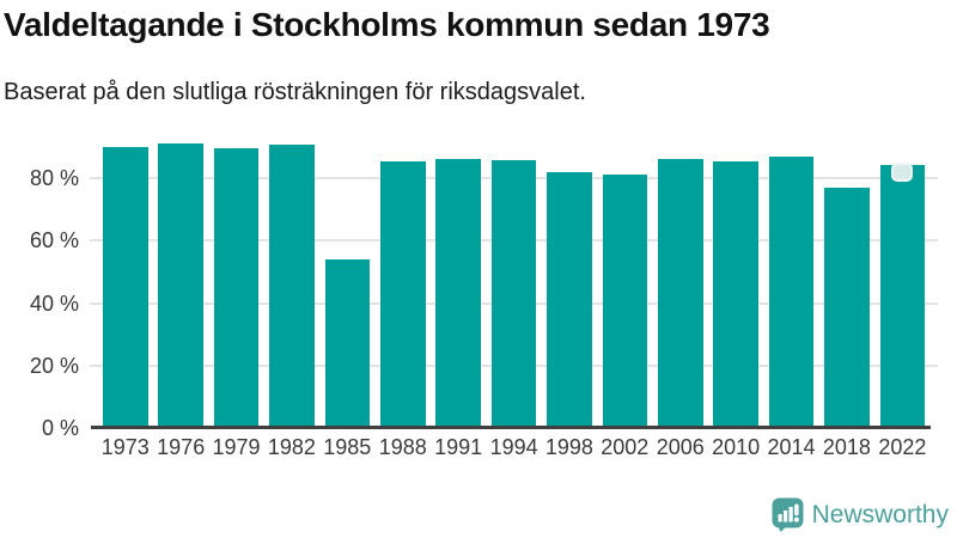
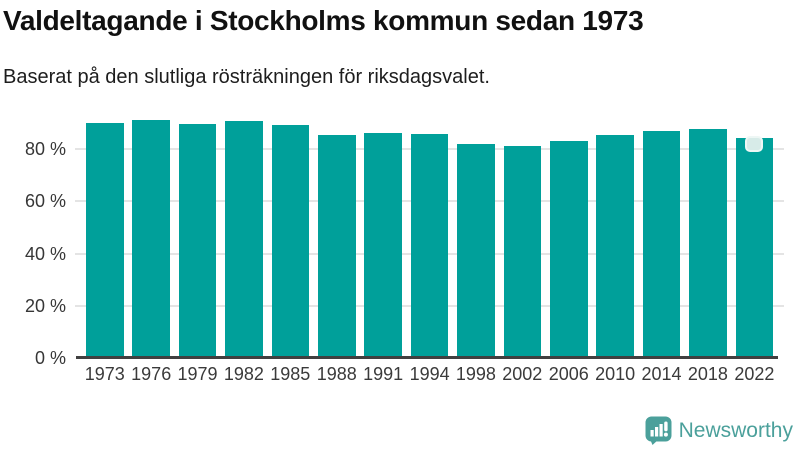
1985: 54% -> 89%
2006: 86% -> 83%
2018: 77% -> 88%
